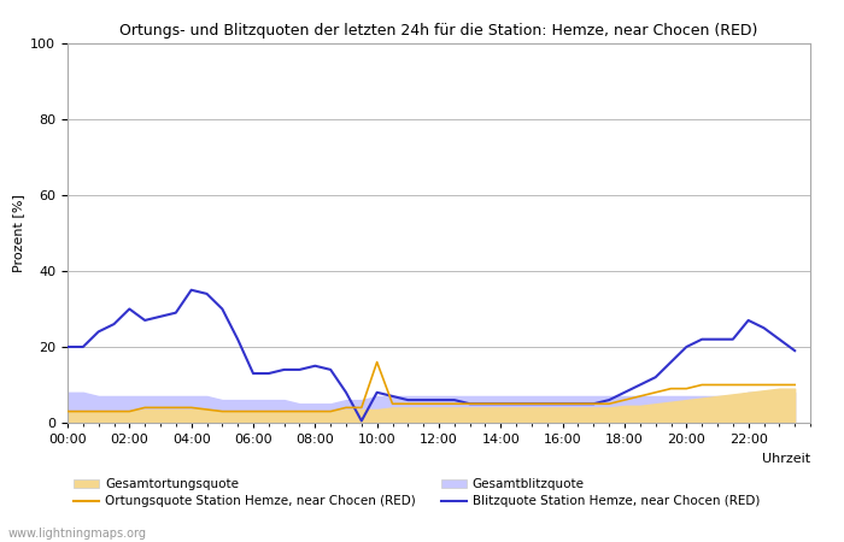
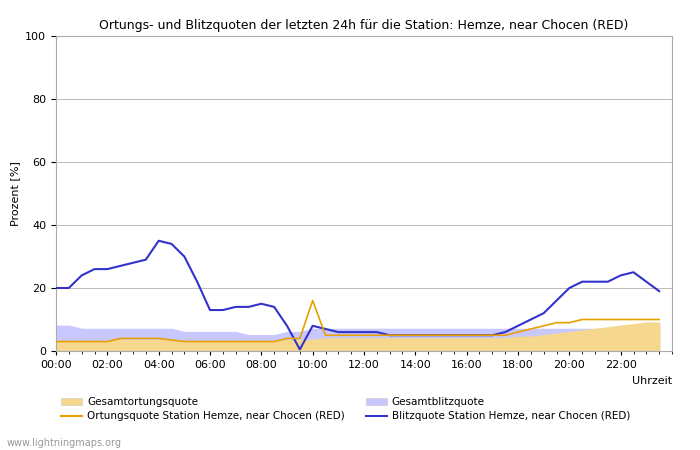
Blitzquote Station Hemze, near Chocen (RED)/02:00: 30.0 -> 26.0
Blitzquote Station Hemze, near Chocen (RED)/22:00: 27.0 -> 24.0
